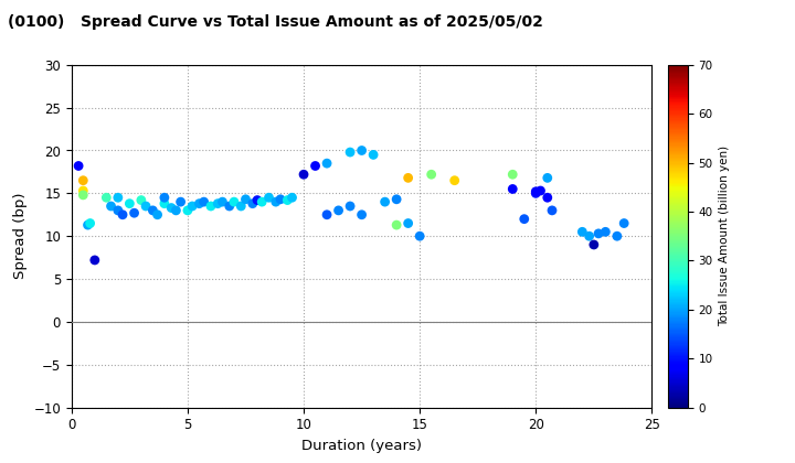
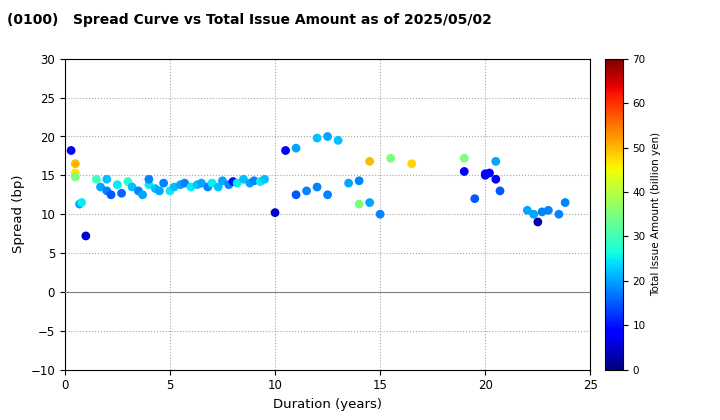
10: 17.2 -> 10.2
